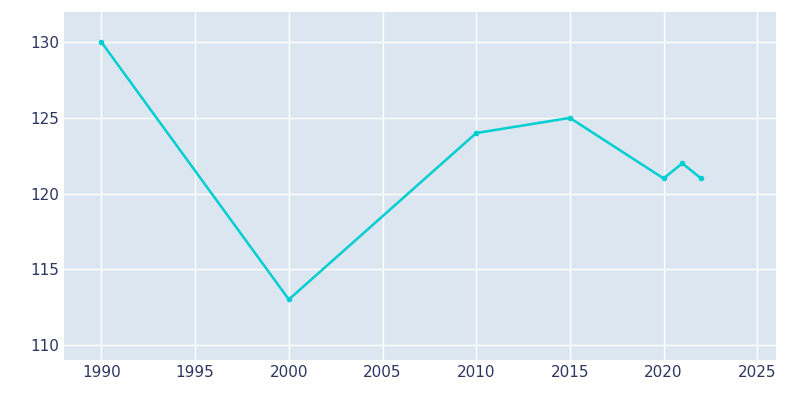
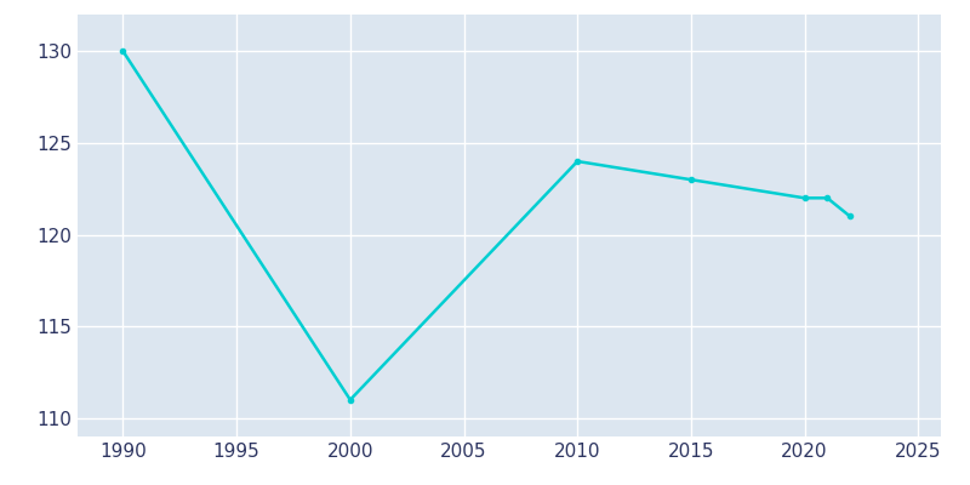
2000: 113 -> 111
2015: 125 -> 123
2020: 121 -> 122
